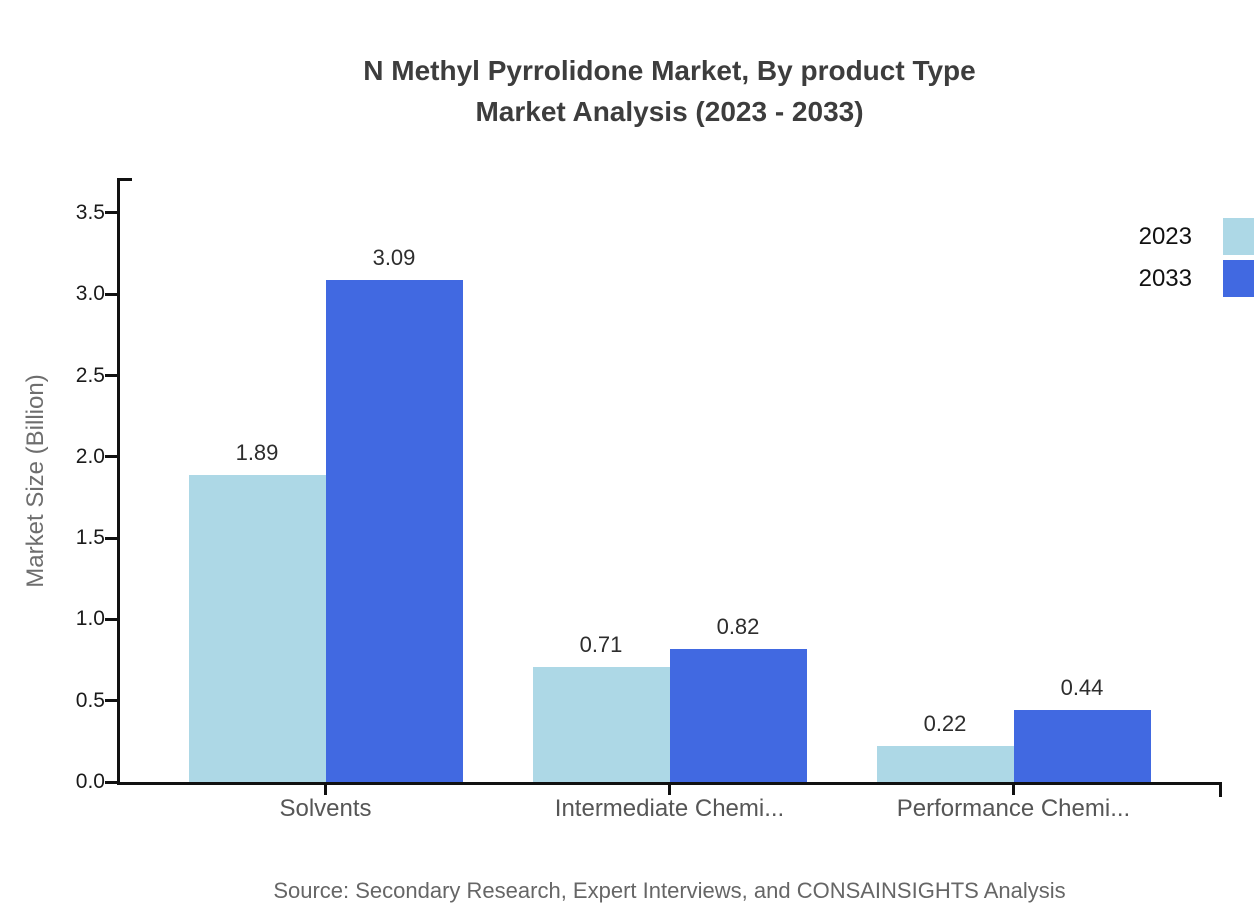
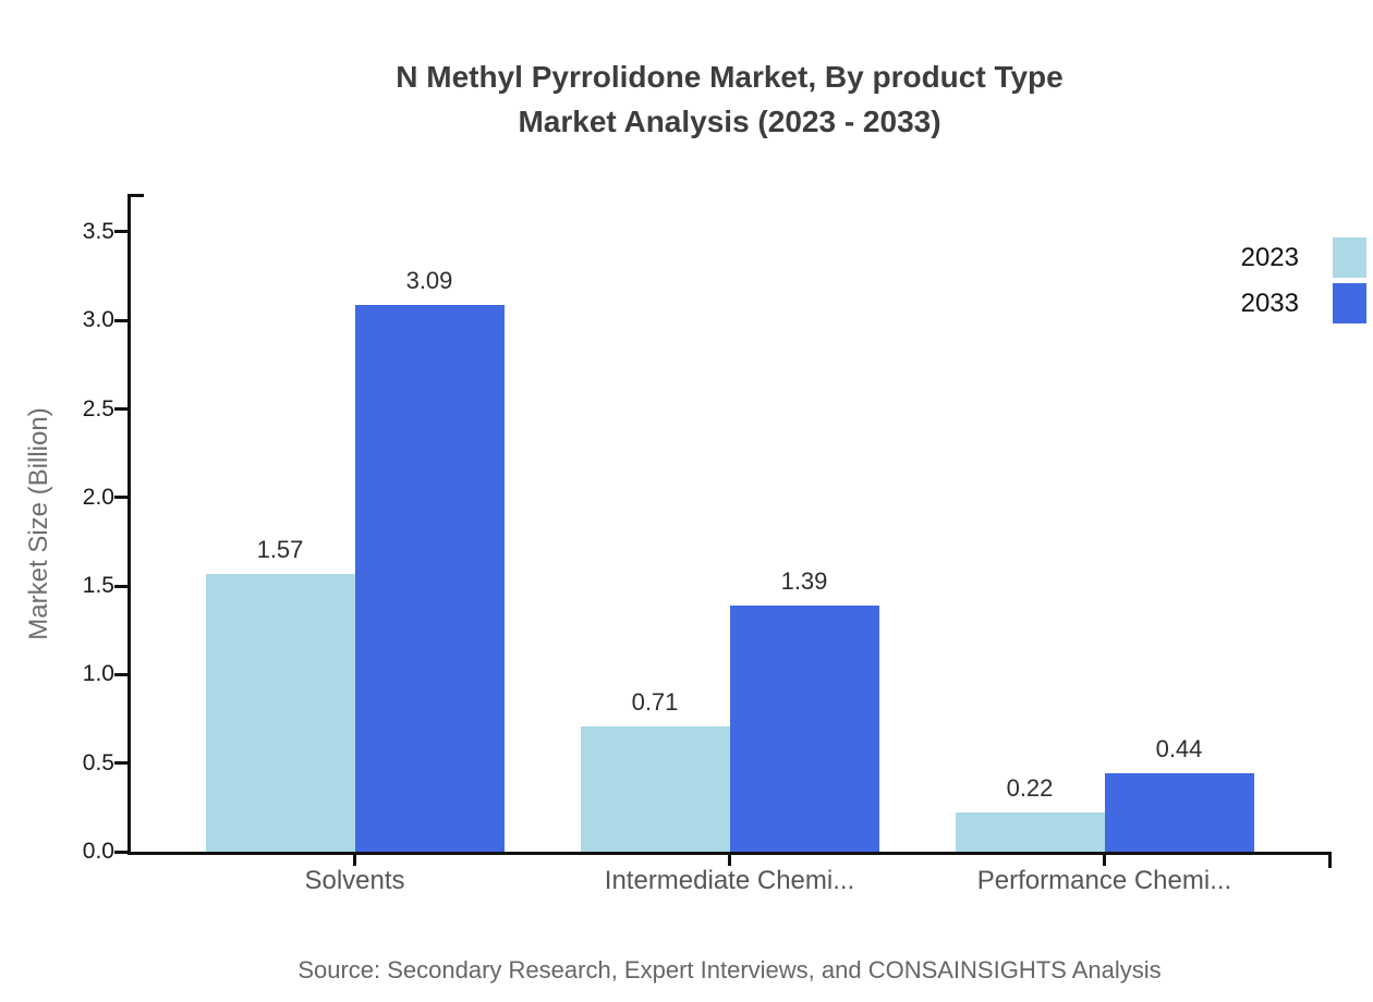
2023/Solvents: 1.89 -> 1.57
2033/Intermediate Chemi...: 0.82 -> 1.39
